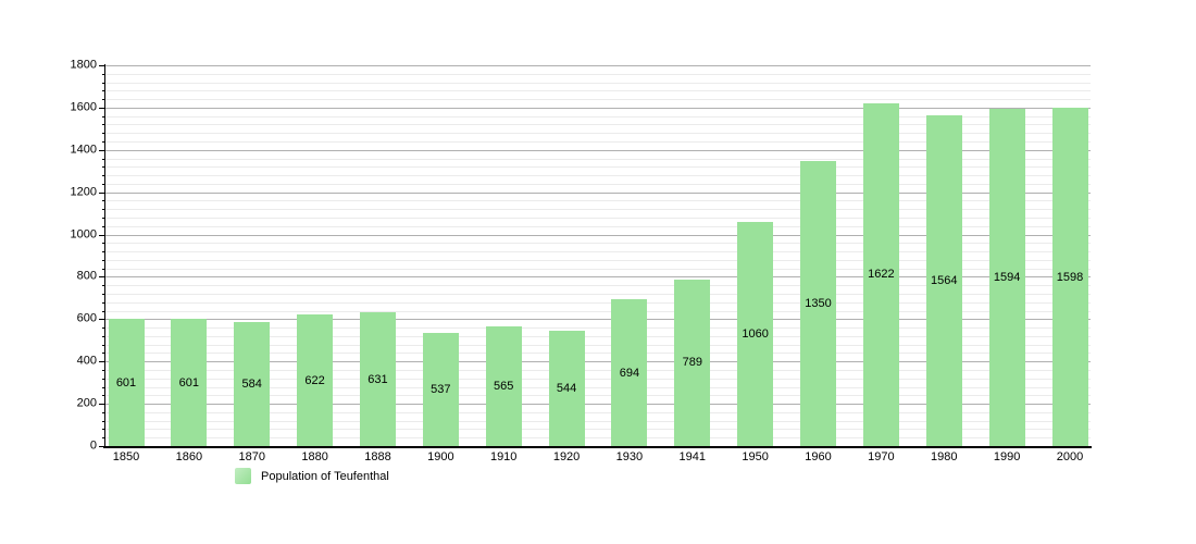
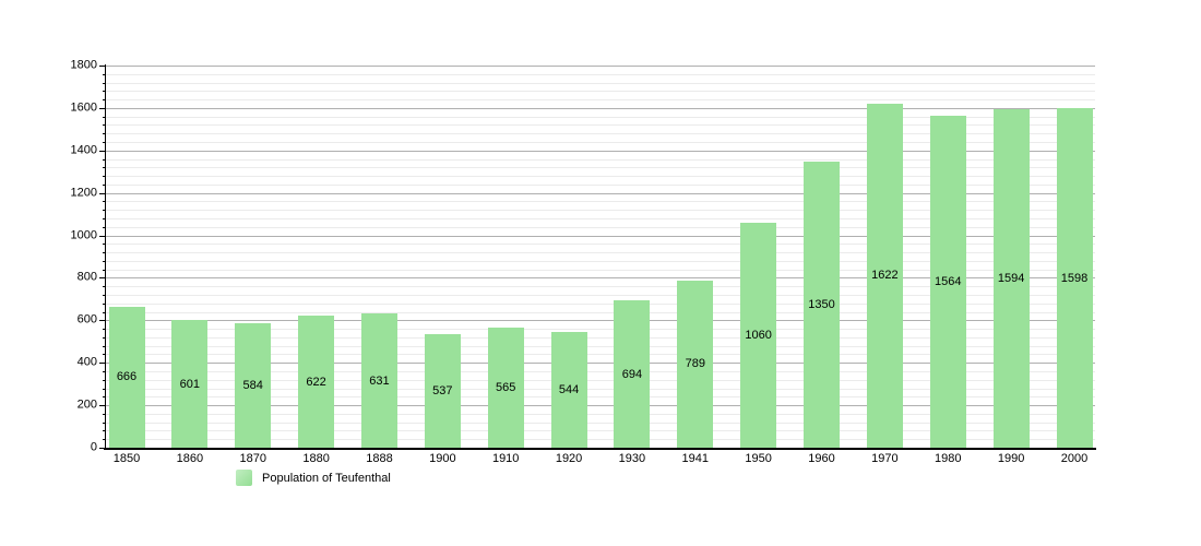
1850: 601 -> 666
